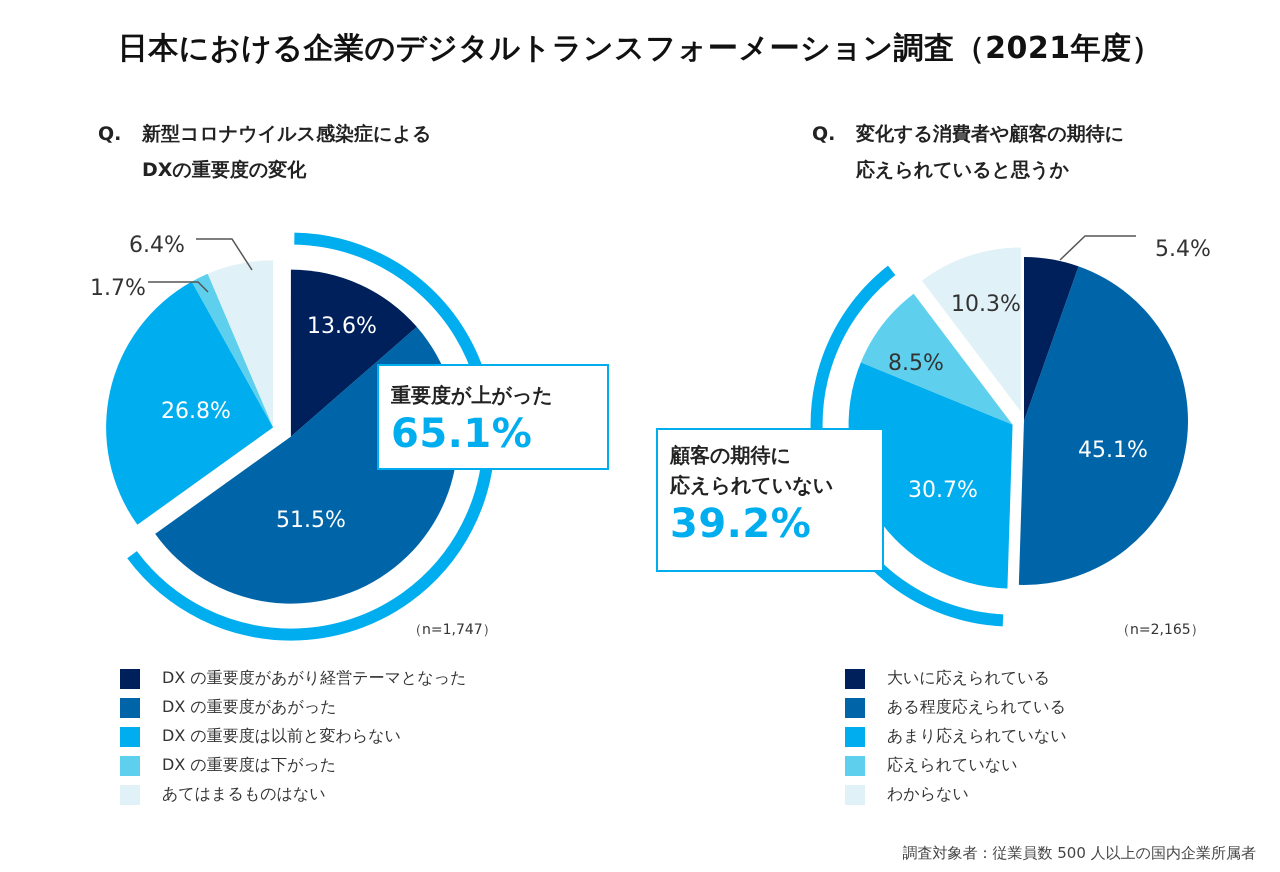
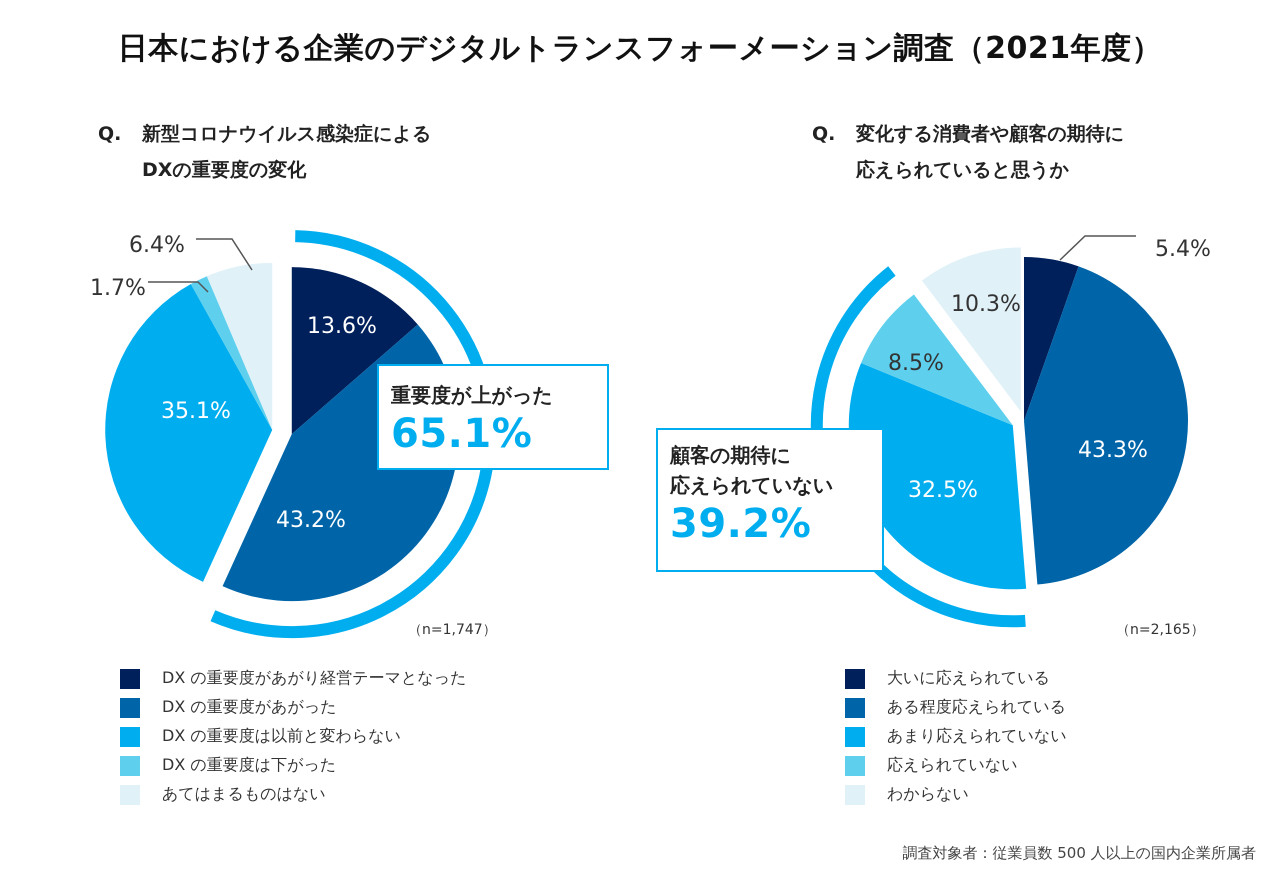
Q. 新型コロナウイルス感染症による DXの重要度の変化/DX の重要度があがった: 51.5% -> 43.2%
Q. 新型コロナウイルス感染症による DXの重要度の変化/DX の重要度は以前と変わらない: 26.8% -> 35.1%
Q. 変化する消費者や顧客の期待に 応えられていると思うか/ある程度応えられている: 45.1% -> 43.3%
Q. 変化する消費者や顧客の期待に 応えられていると思うか/あまり応えられていない: 30.7% -> 32.5%
